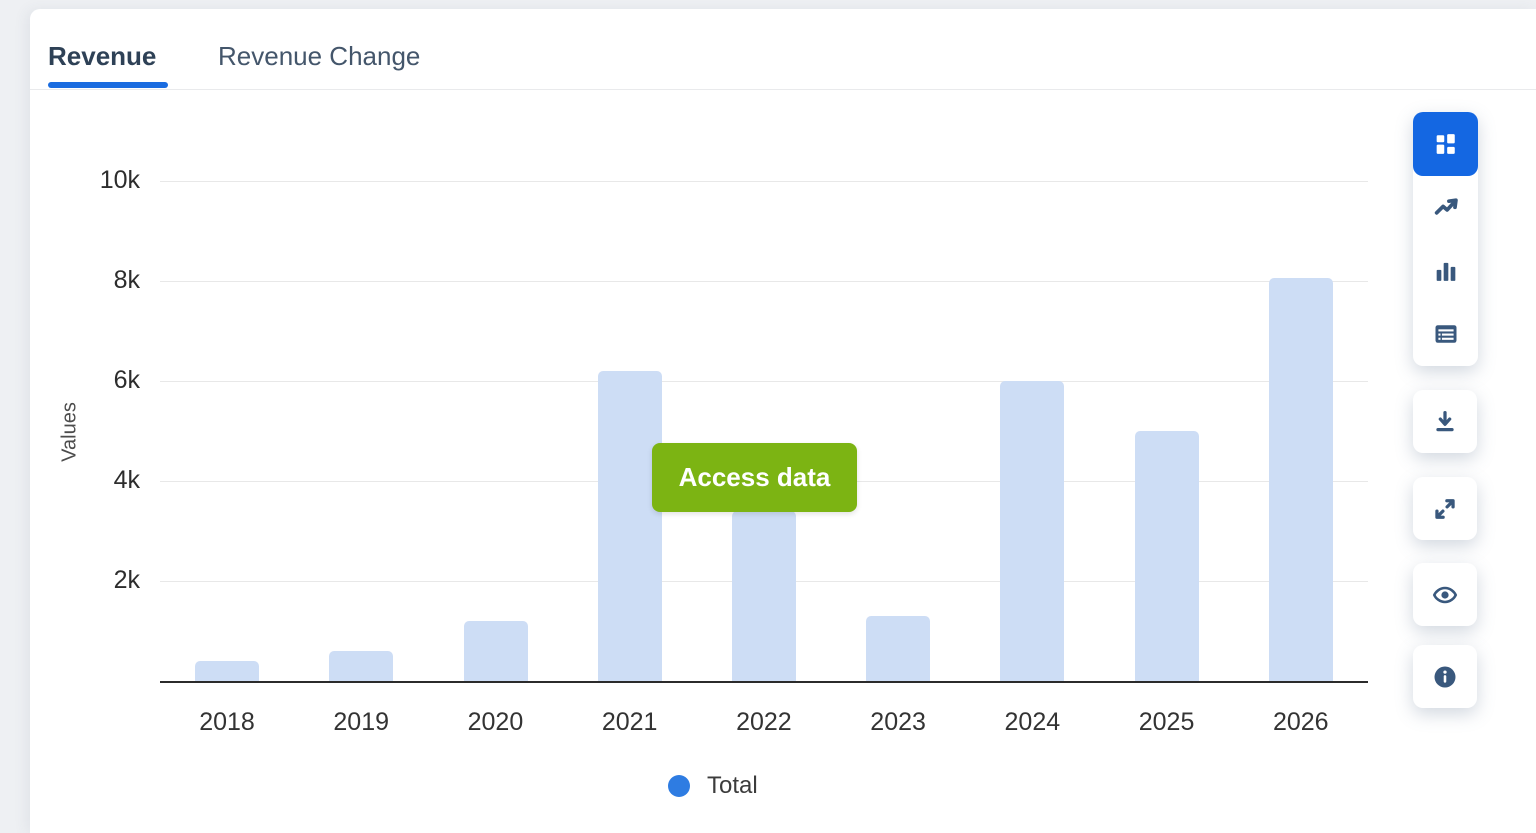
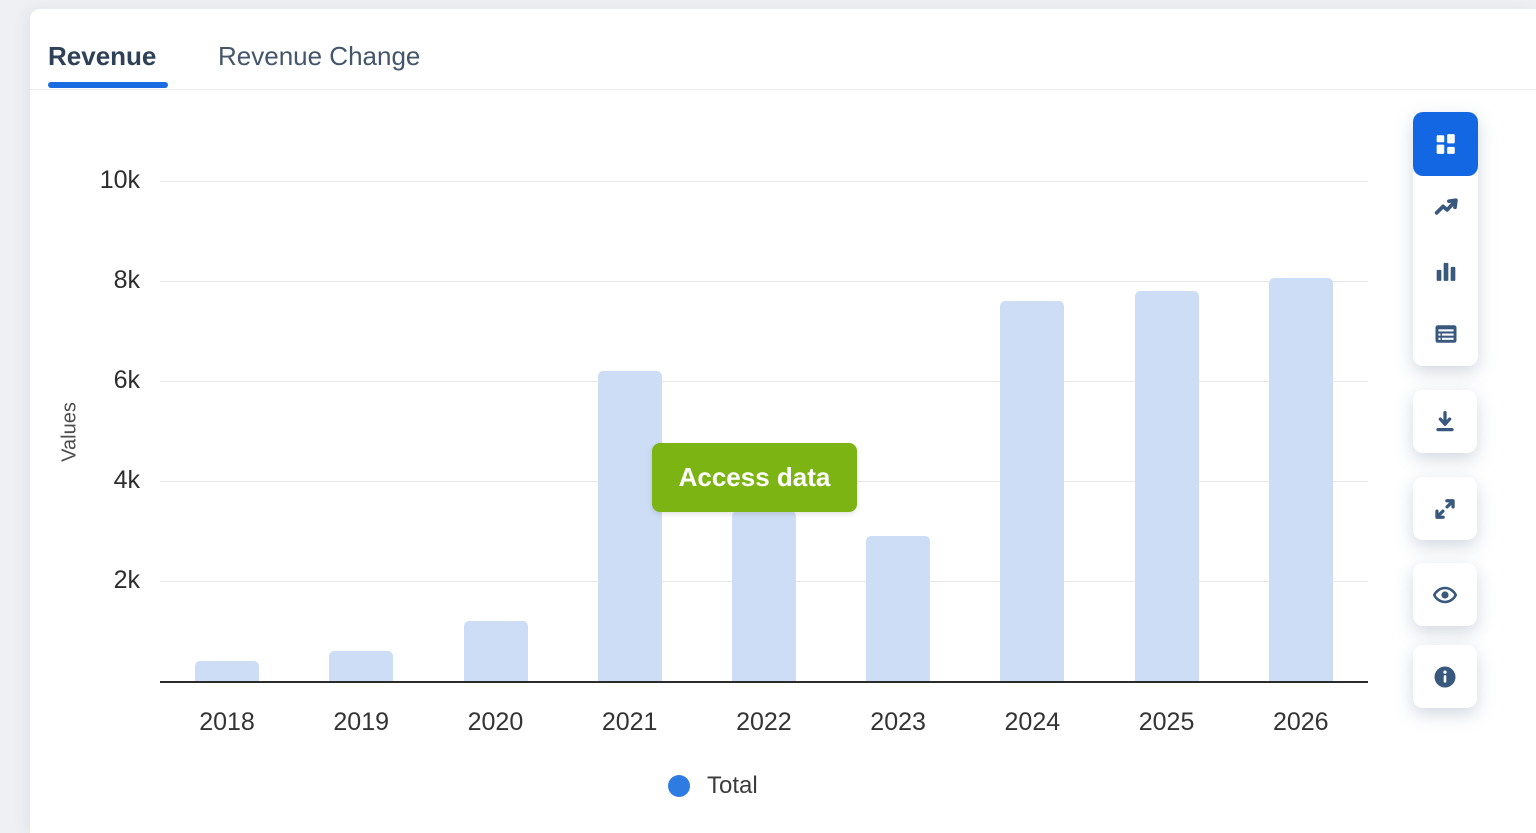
2023: 1.3k -> 2.9k
2024: 6.0k -> 7.6k
2025: 5.0k -> 7.8k
